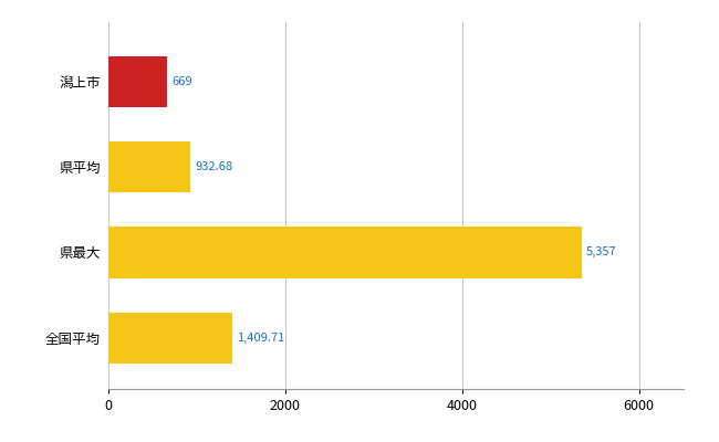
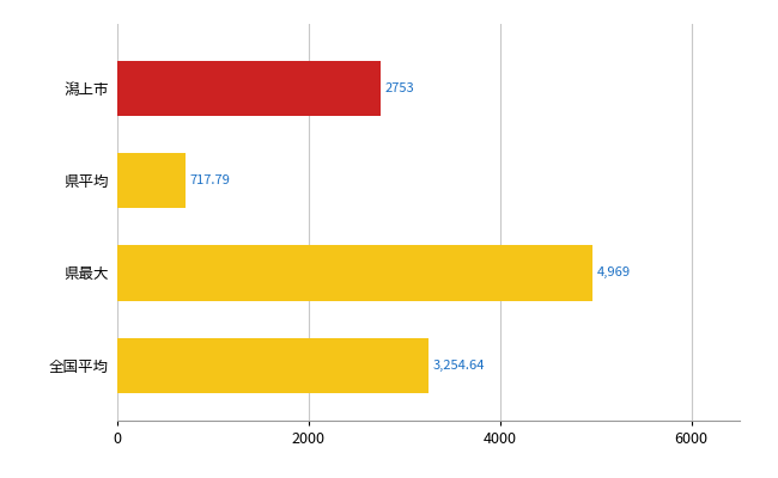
潟上市: 669 -> 2753
県平均: 932.68 -> 717.79
県最大: 5,357 -> 4,969
全国平均: 1,409.71 -> 3,254.64
